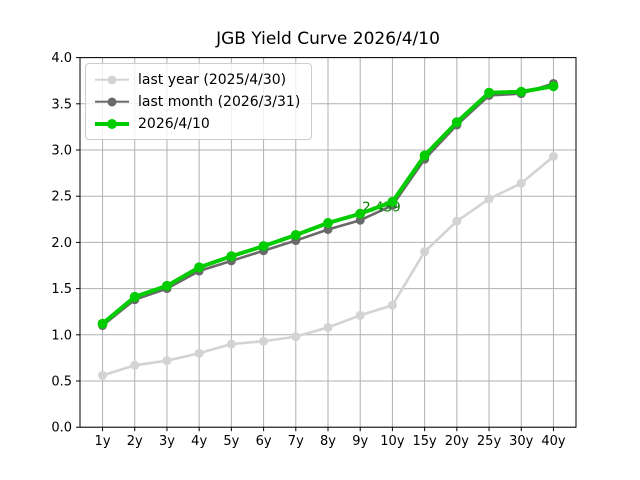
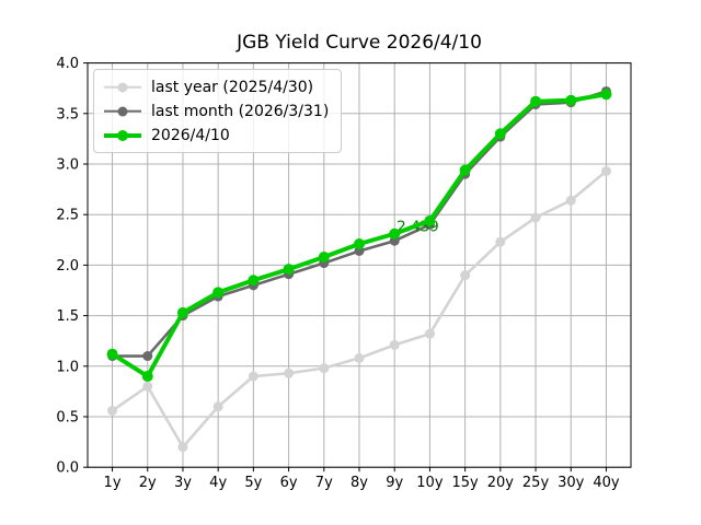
last year (2025/4/30)/2y: 0.7 -> 0.8
last month (2026/3/31)/2y: 1.4 -> 1.1
2026/4/10/2y: 1.4 -> 0.9
last year (2025/4/30)/3y: 0.7 -> 0.2
last year (2025/4/30)/4y: 0.8 -> 0.6
